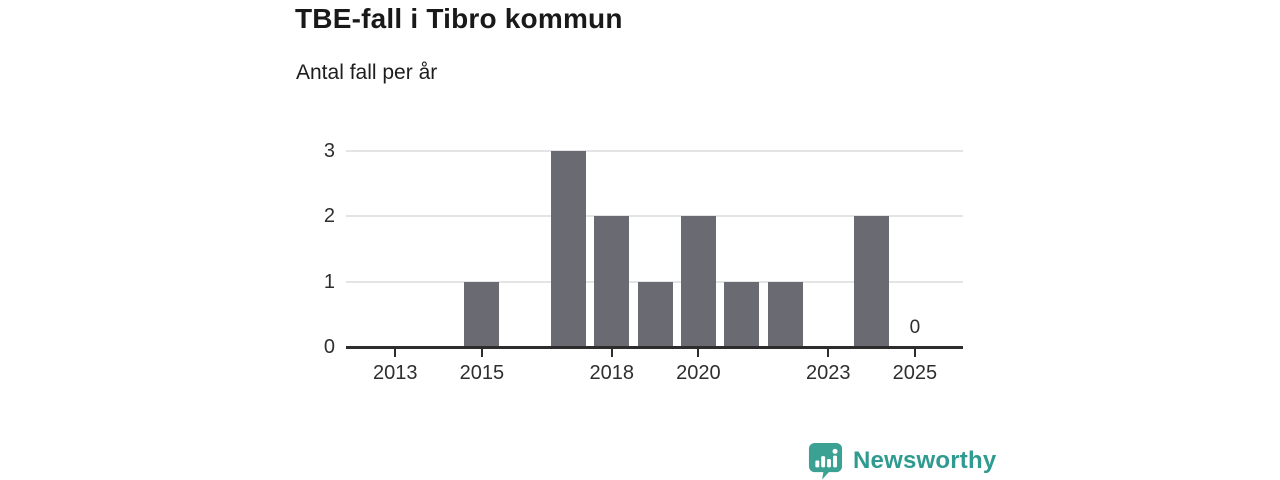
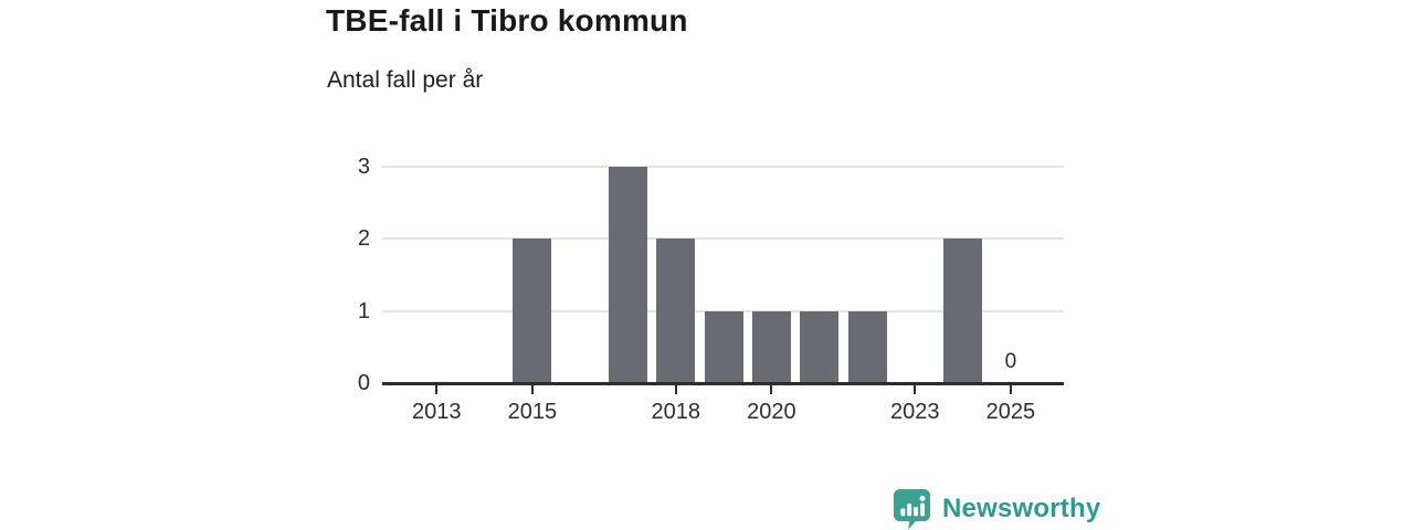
2015: 1 -> 2
2020: 2 -> 1
